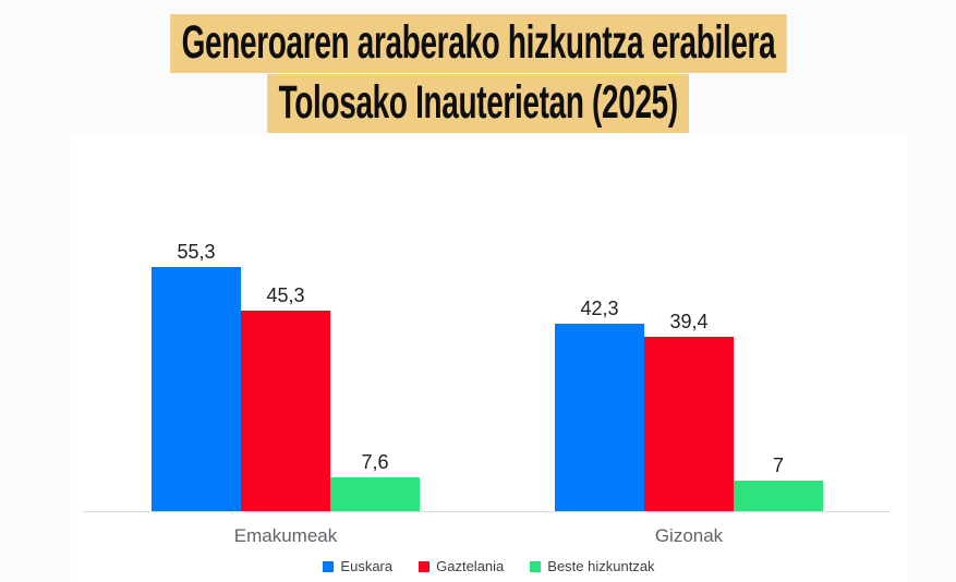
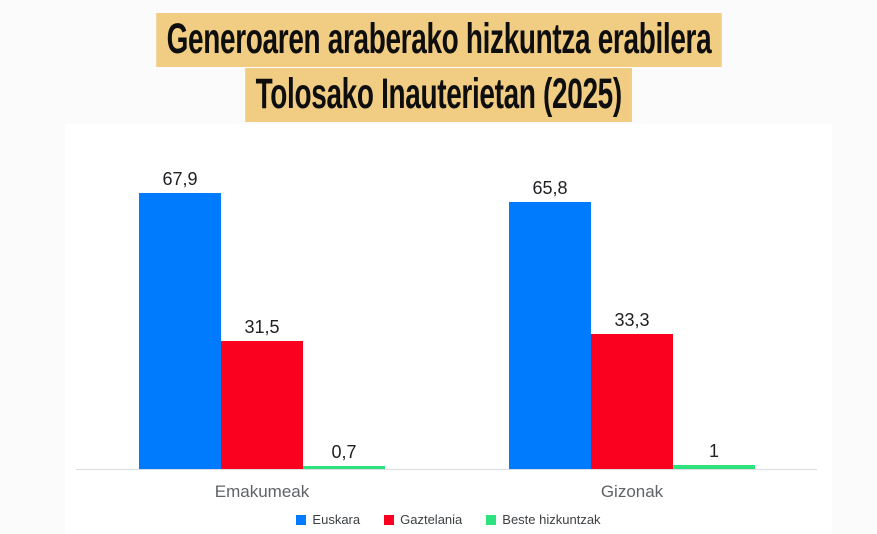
Euskara/Emakumeak: 55,3 -> 67,9
Gaztelania/Emakumeak: 45,3 -> 31,5
Beste hizkuntzak/Emakumeak: 7,6 -> 0,7
Euskara/Gizonak: 42,3 -> 65,8
Gaztelania/Gizonak: 39,4 -> 33,3
Beste hizkuntzak/Gizonak: 7 -> 1
